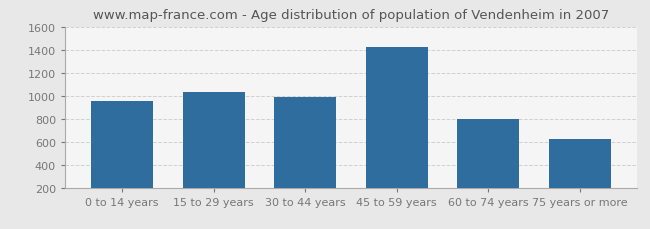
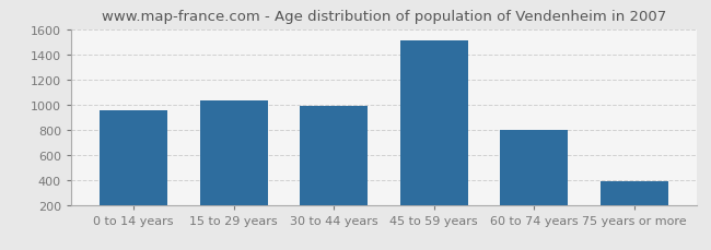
45 to 59 years: 1420 -> 1510
75 years or more: 620 -> 380
